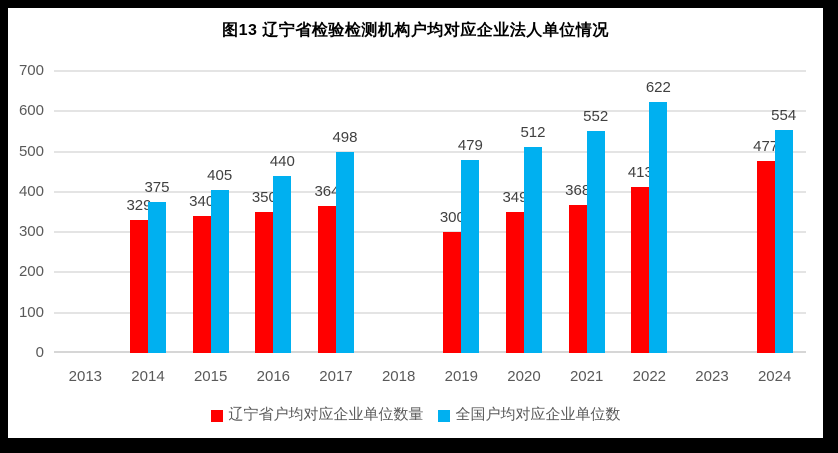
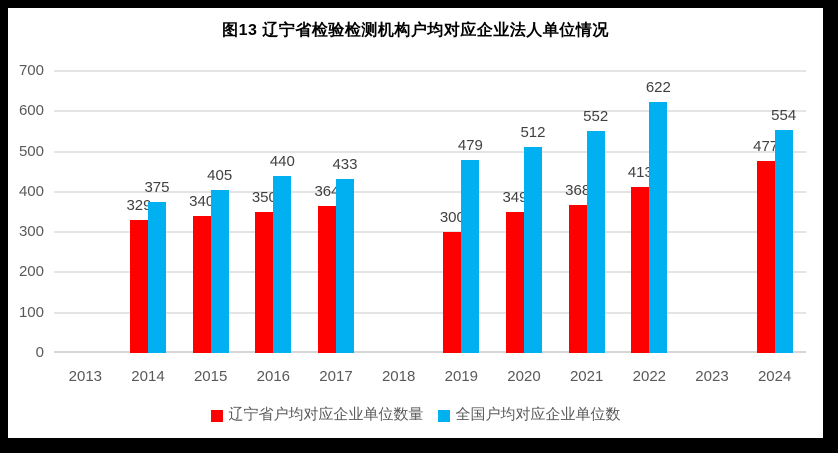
全国户均对应企业单位数/2017: 498 -> 433
